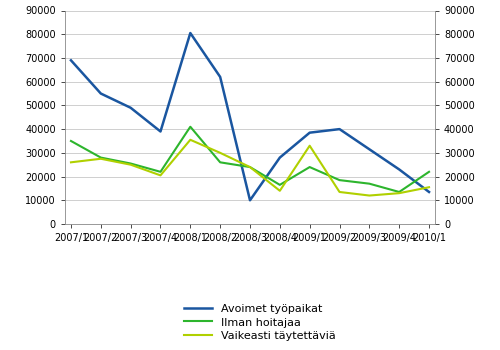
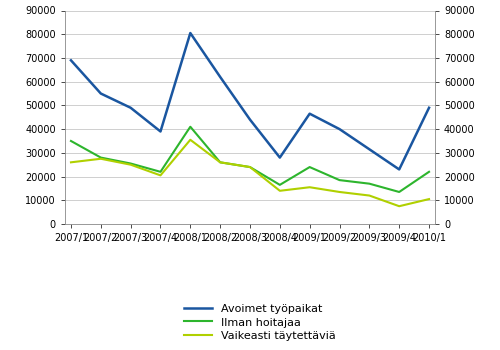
Vaikeasti täytettäviä/2008/2: 30000 -> 26000
Avoimet työpaikat/2008/3: 10000 -> 44000
Avoimet työpaikat/2009/1: 38500 -> 46500
Vaikeasti täytettäviä/2009/1: 33000 -> 15500
Vaikeasti täytettäviä/2009/4: 13000 -> 7500
Avoimet työpaikat/2010/1: 13500 -> 49000
Vaikeasti täytettäviä/2010/1: 15500 -> 10500
